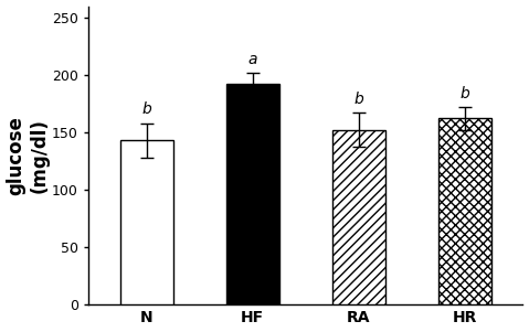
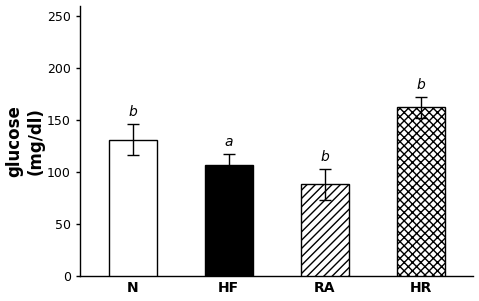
N: 143 -> 131
HF: 192 -> 107
RA: 152 -> 88
